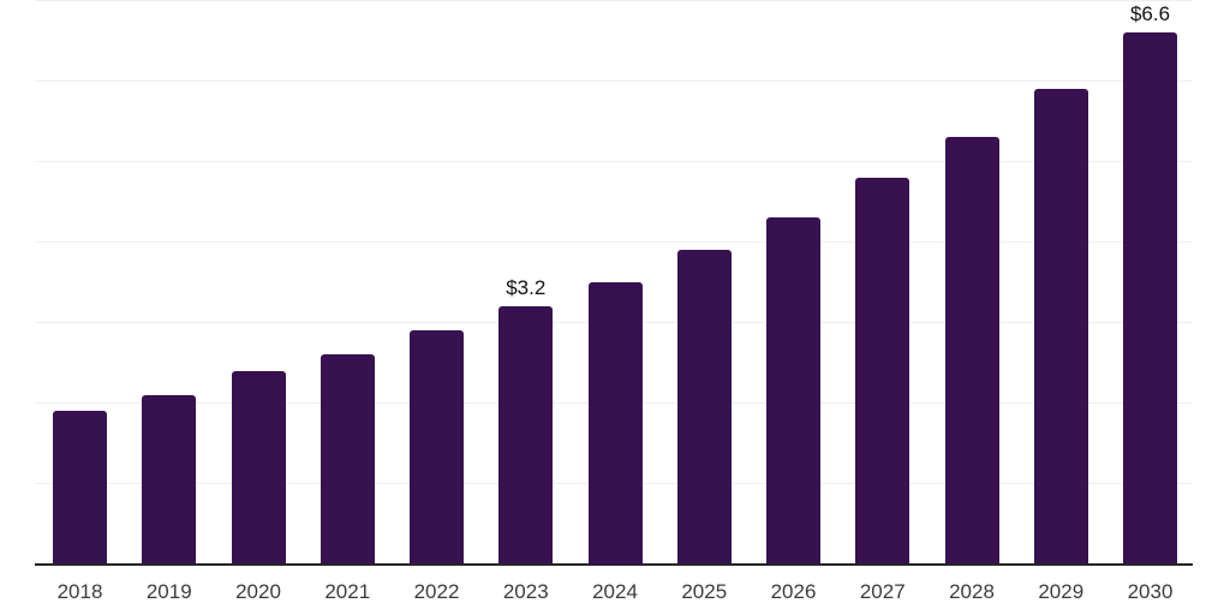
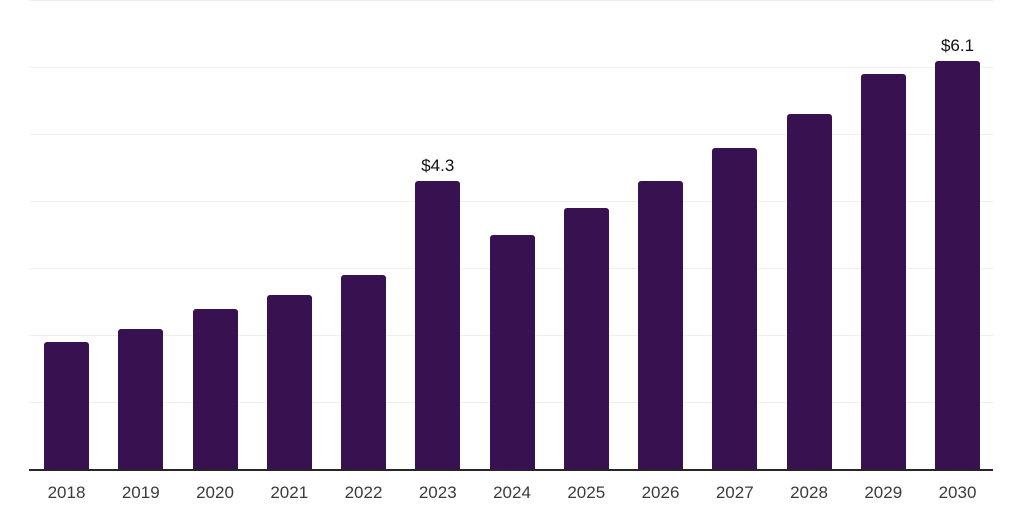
2023: $3.2 -> $4.3
2030: $6.6 -> $6.1
